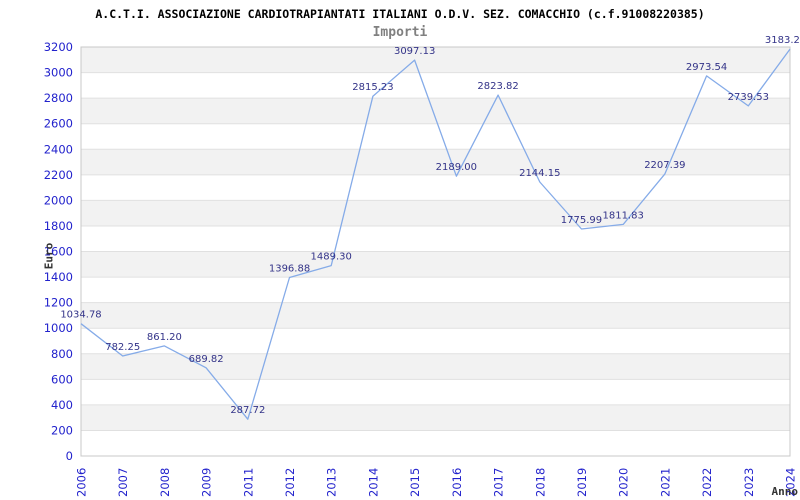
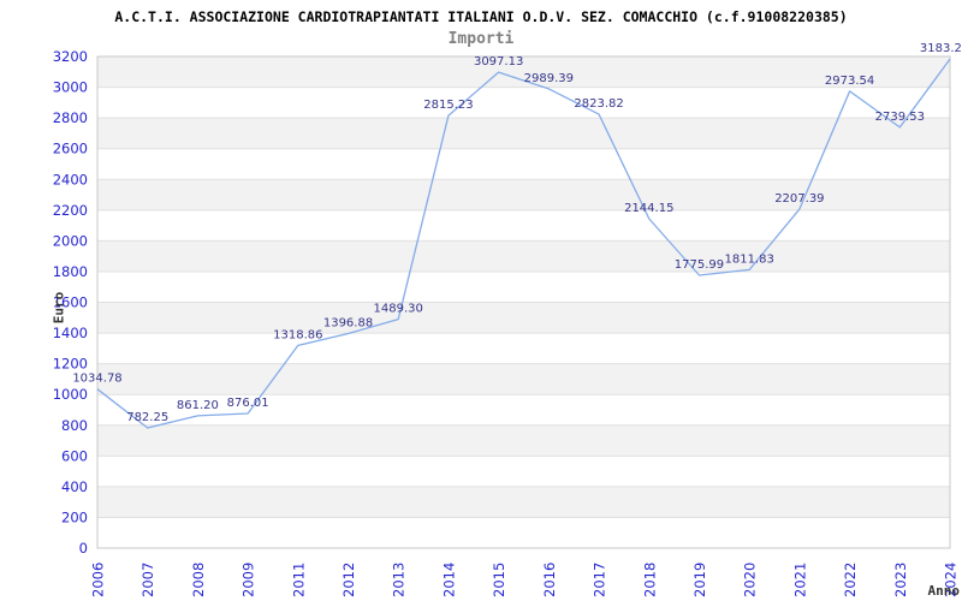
2009: 689.82 -> 876.01
2011: 287.72 -> 1318.86
2016: 2189.00 -> 2989.39
